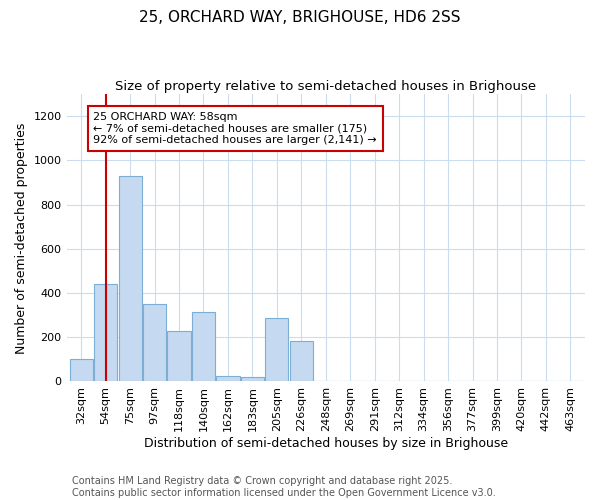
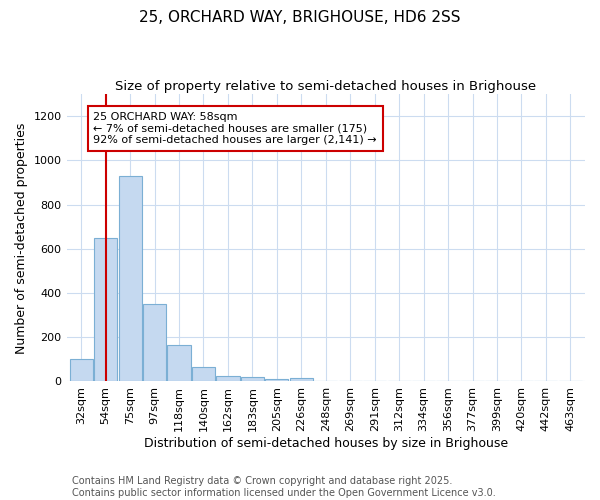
54sqm: 440 -> 650
118sqm: 230 -> 165
140sqm: 315 -> 65
205sqm: 285 -> 12
226sqm: 185 -> 15
